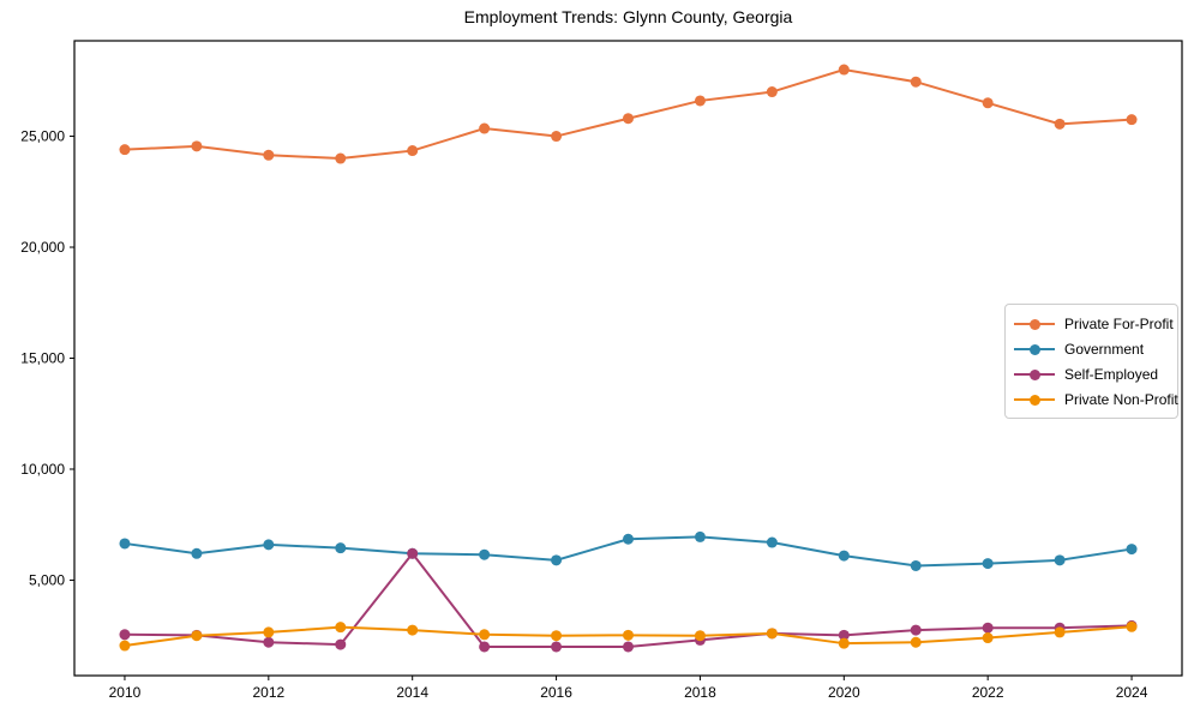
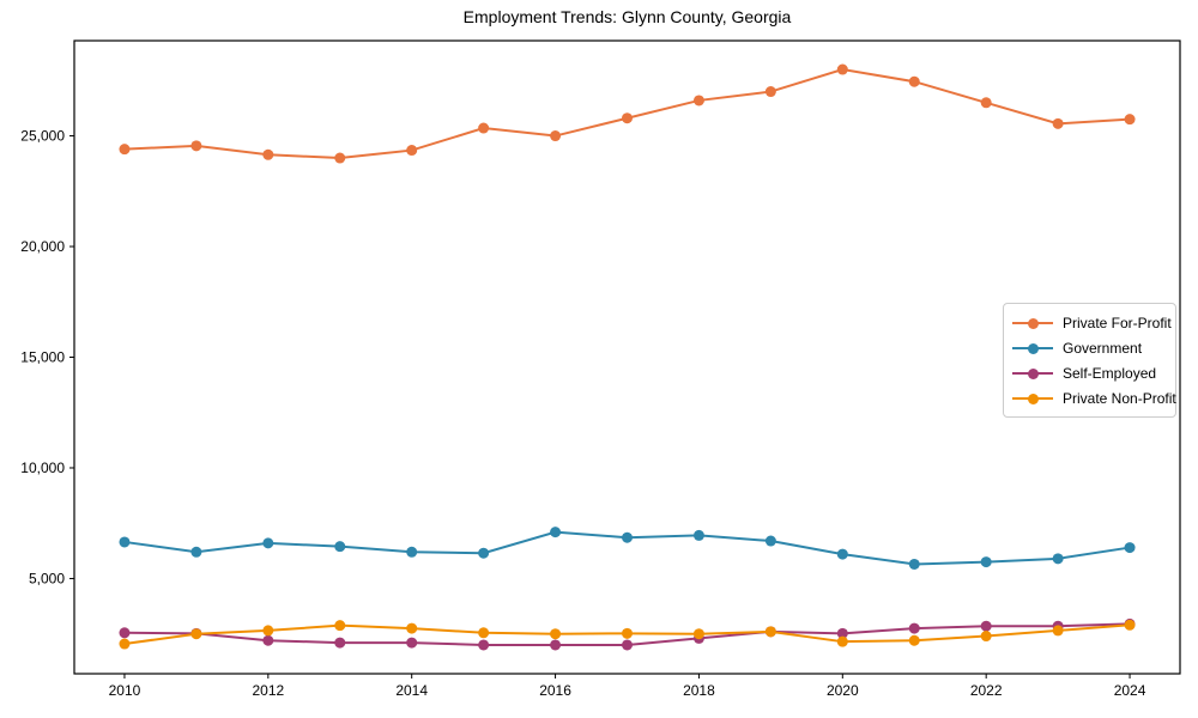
Self-Employed/2014: 6200 -> 2100
Government/2016: 5900 -> 7100
